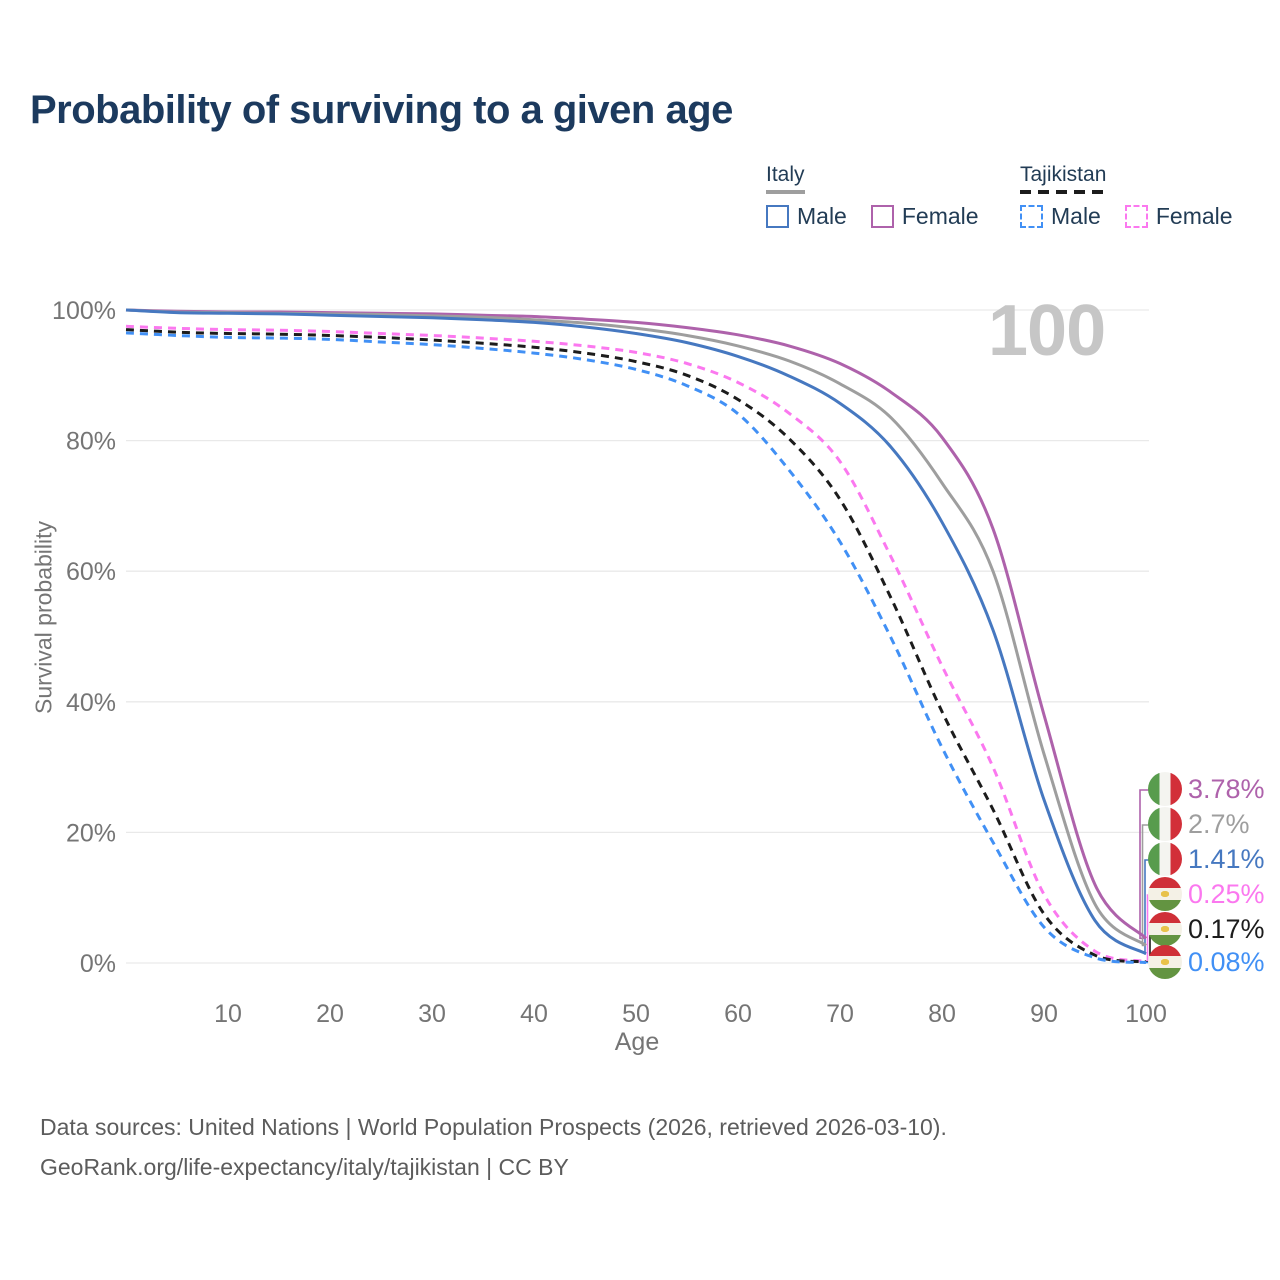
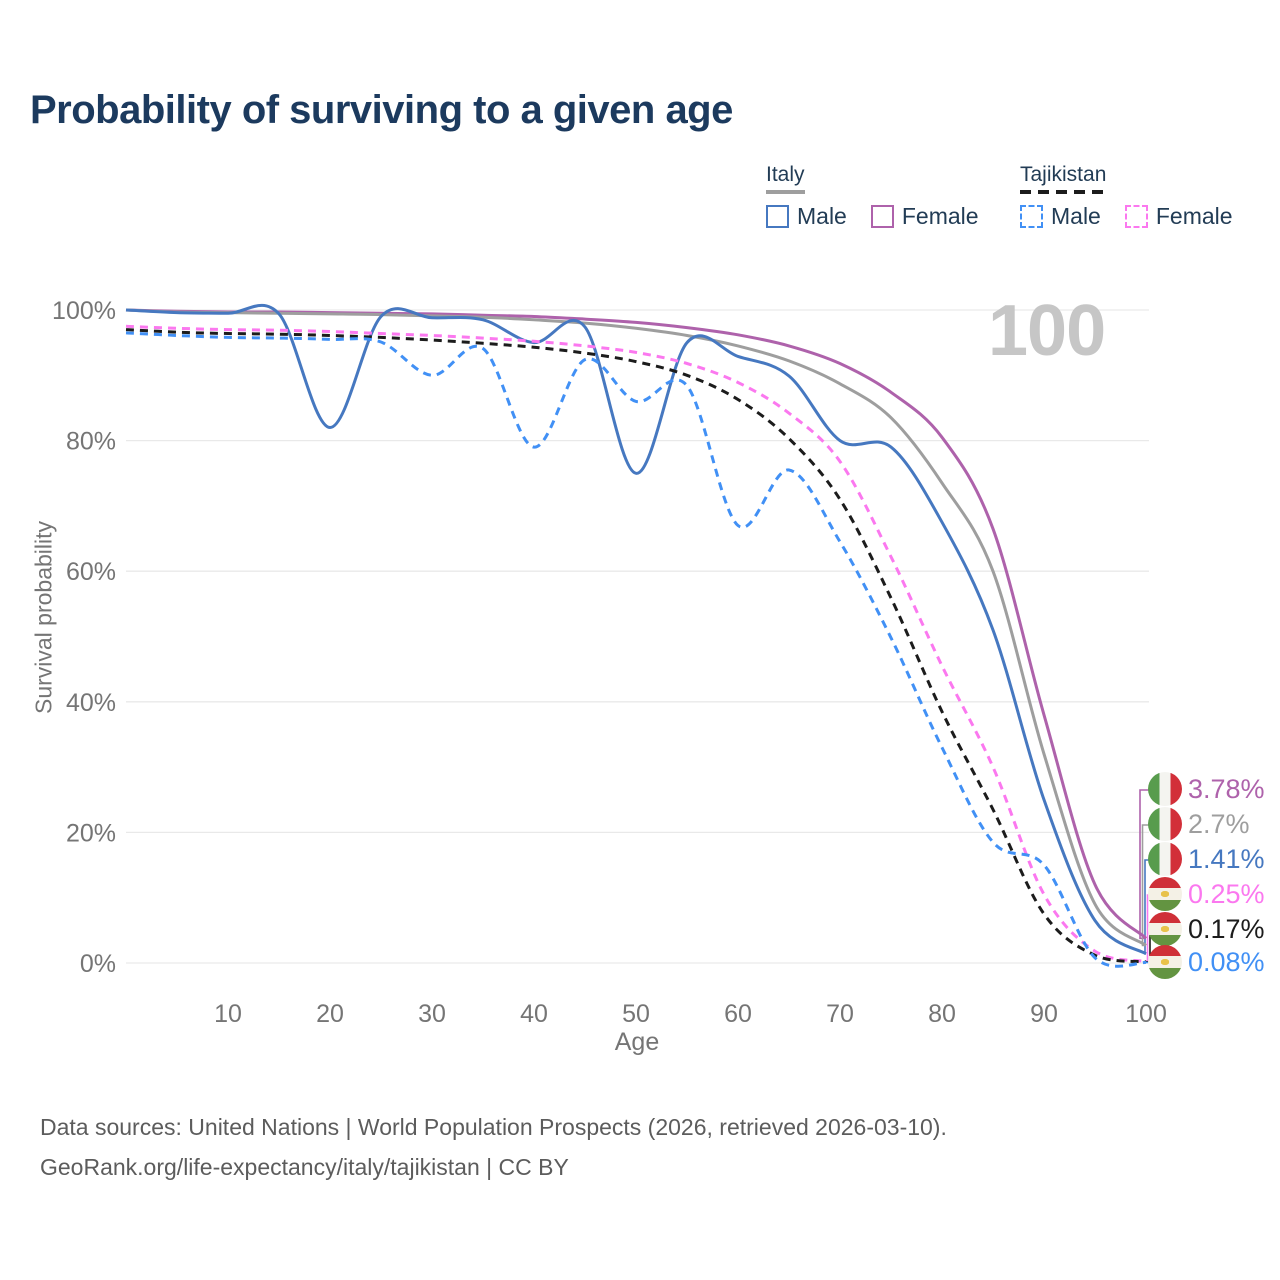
Italy Male/20: 99% -> 82%
Tajikistan Male/30: 95% -> 90%
Italy Male/40: 98% -> 95%
Tajikistan Male/40: 93% -> 79%
Italy Male/50: 96% -> 75%
Tajikistan Male/50: 91% -> 86%
Tajikistan Male/60: 84% -> 67%
Italy Male/70: 86% -> 80%
Tajikistan Male/90: 6% -> 15%
